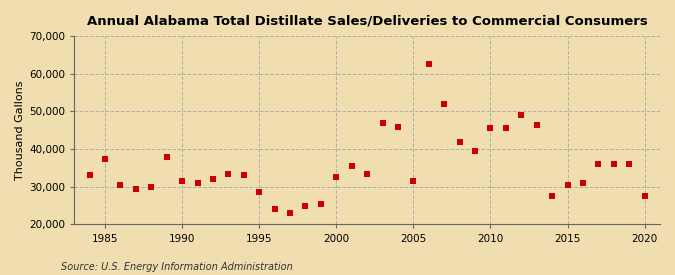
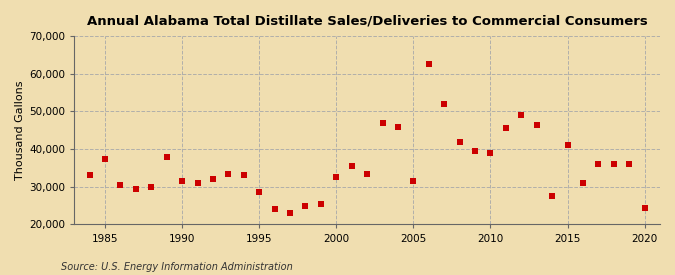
2010: 45,500 -> 39,000
2015: 30,500 -> 41,000
2020: 27,500 -> 24,500
